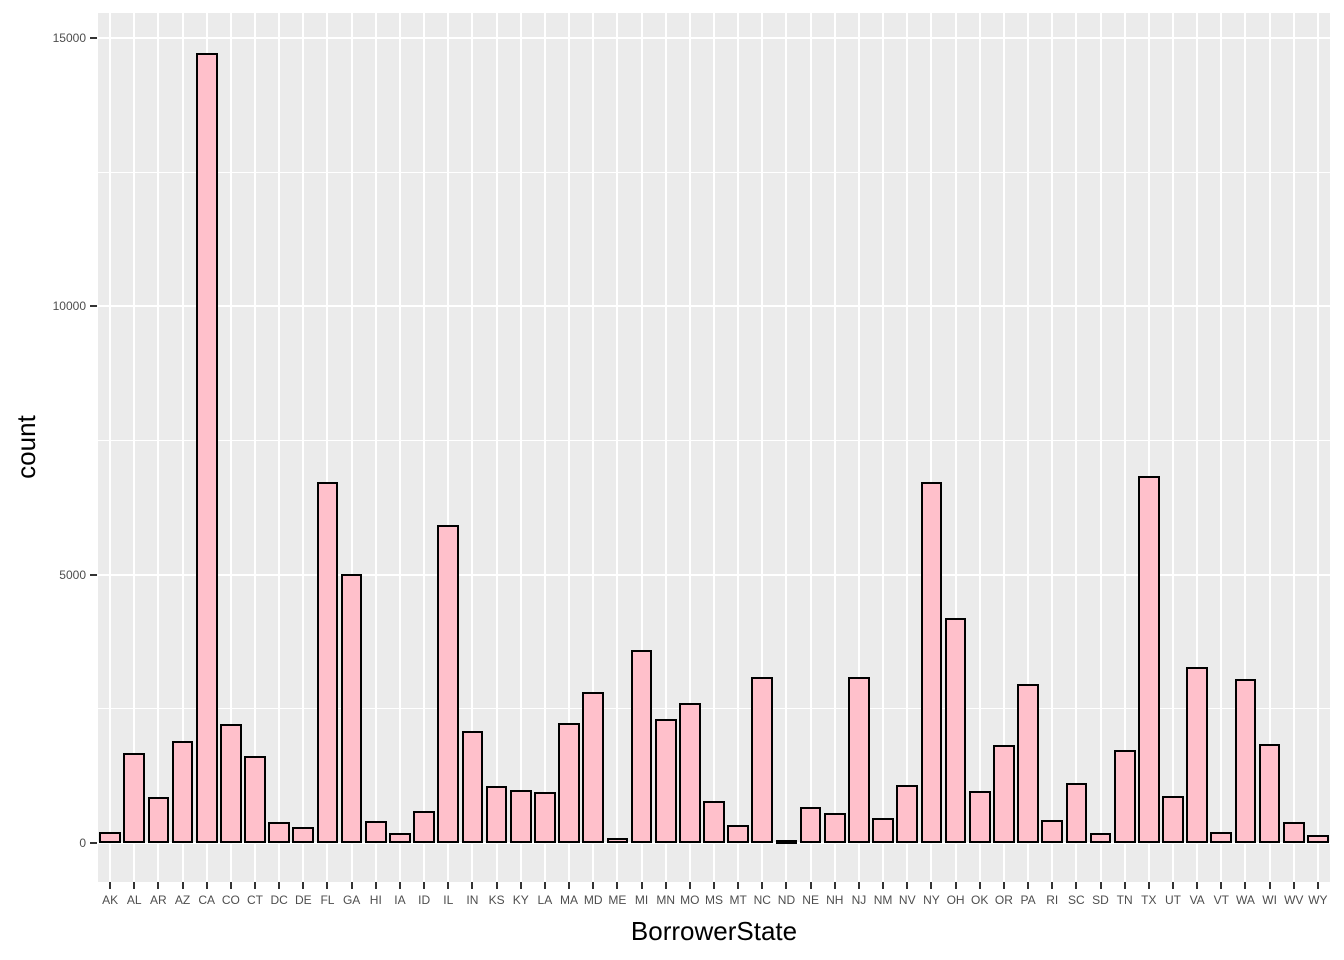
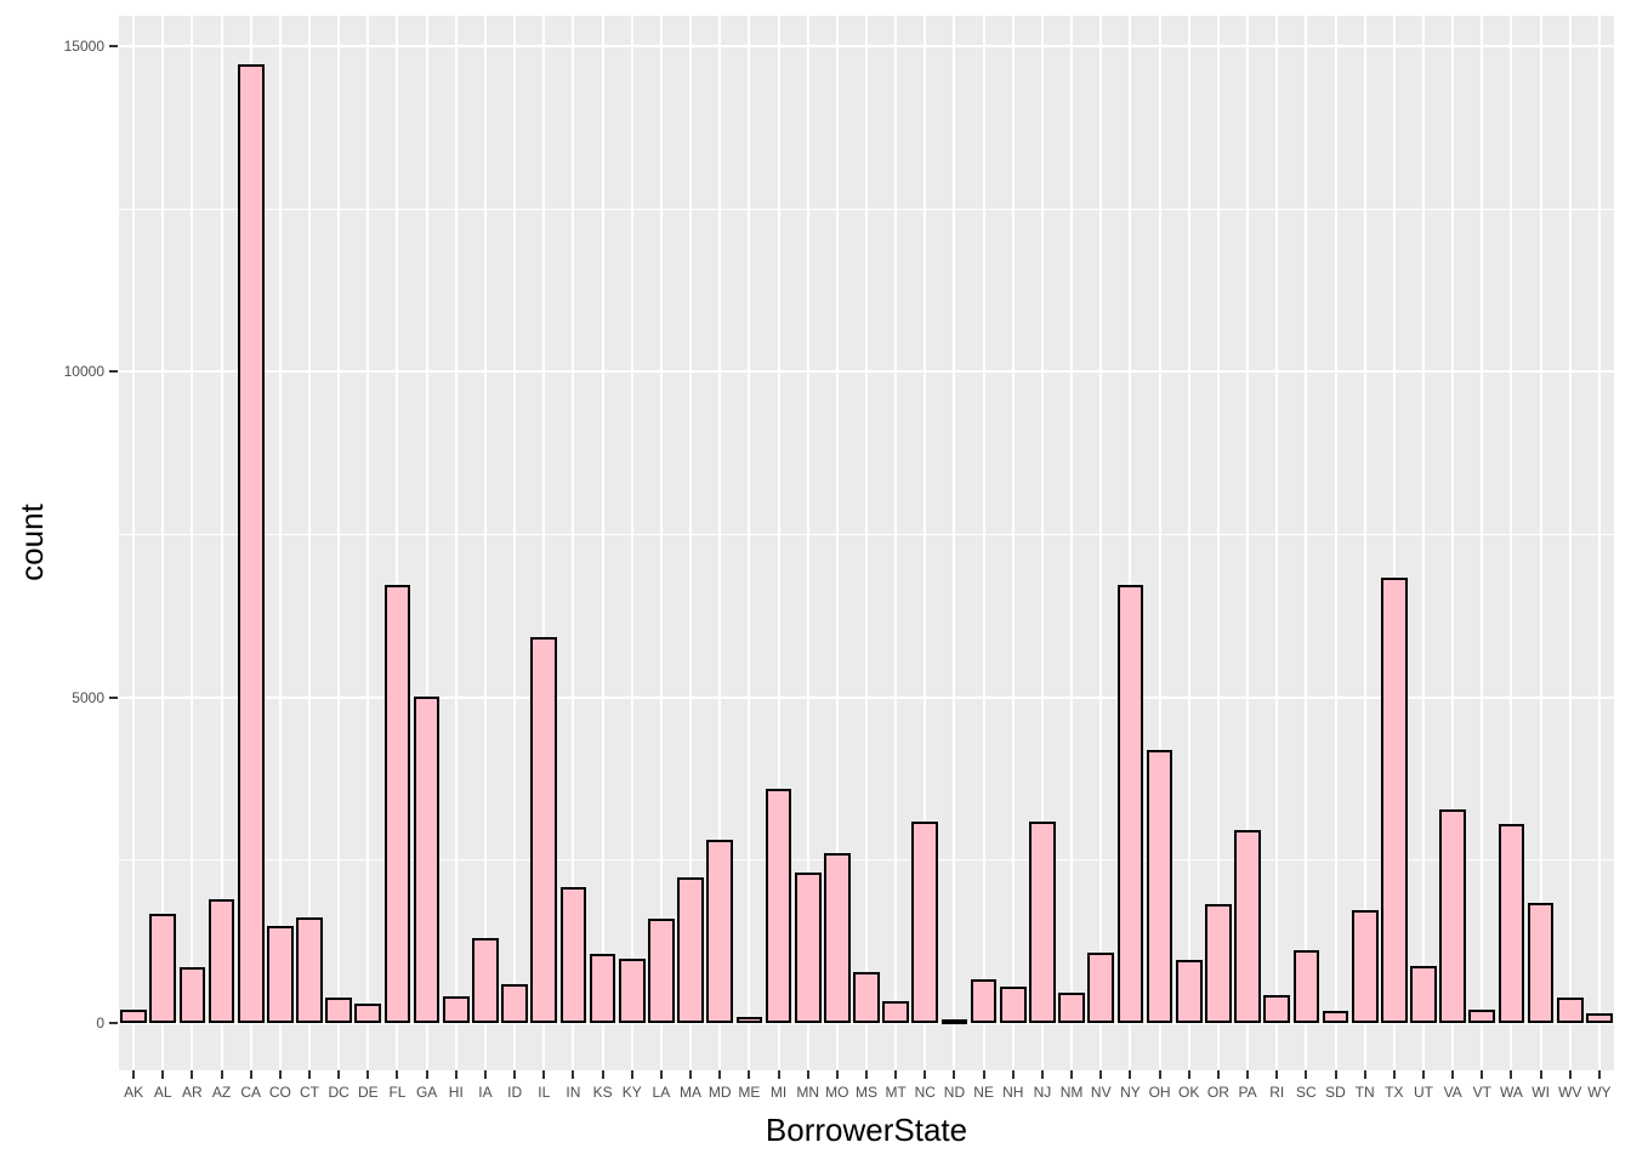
CO: 2200 -> 1500
IA: 200 -> 1300
LA: 1000 -> 1600
